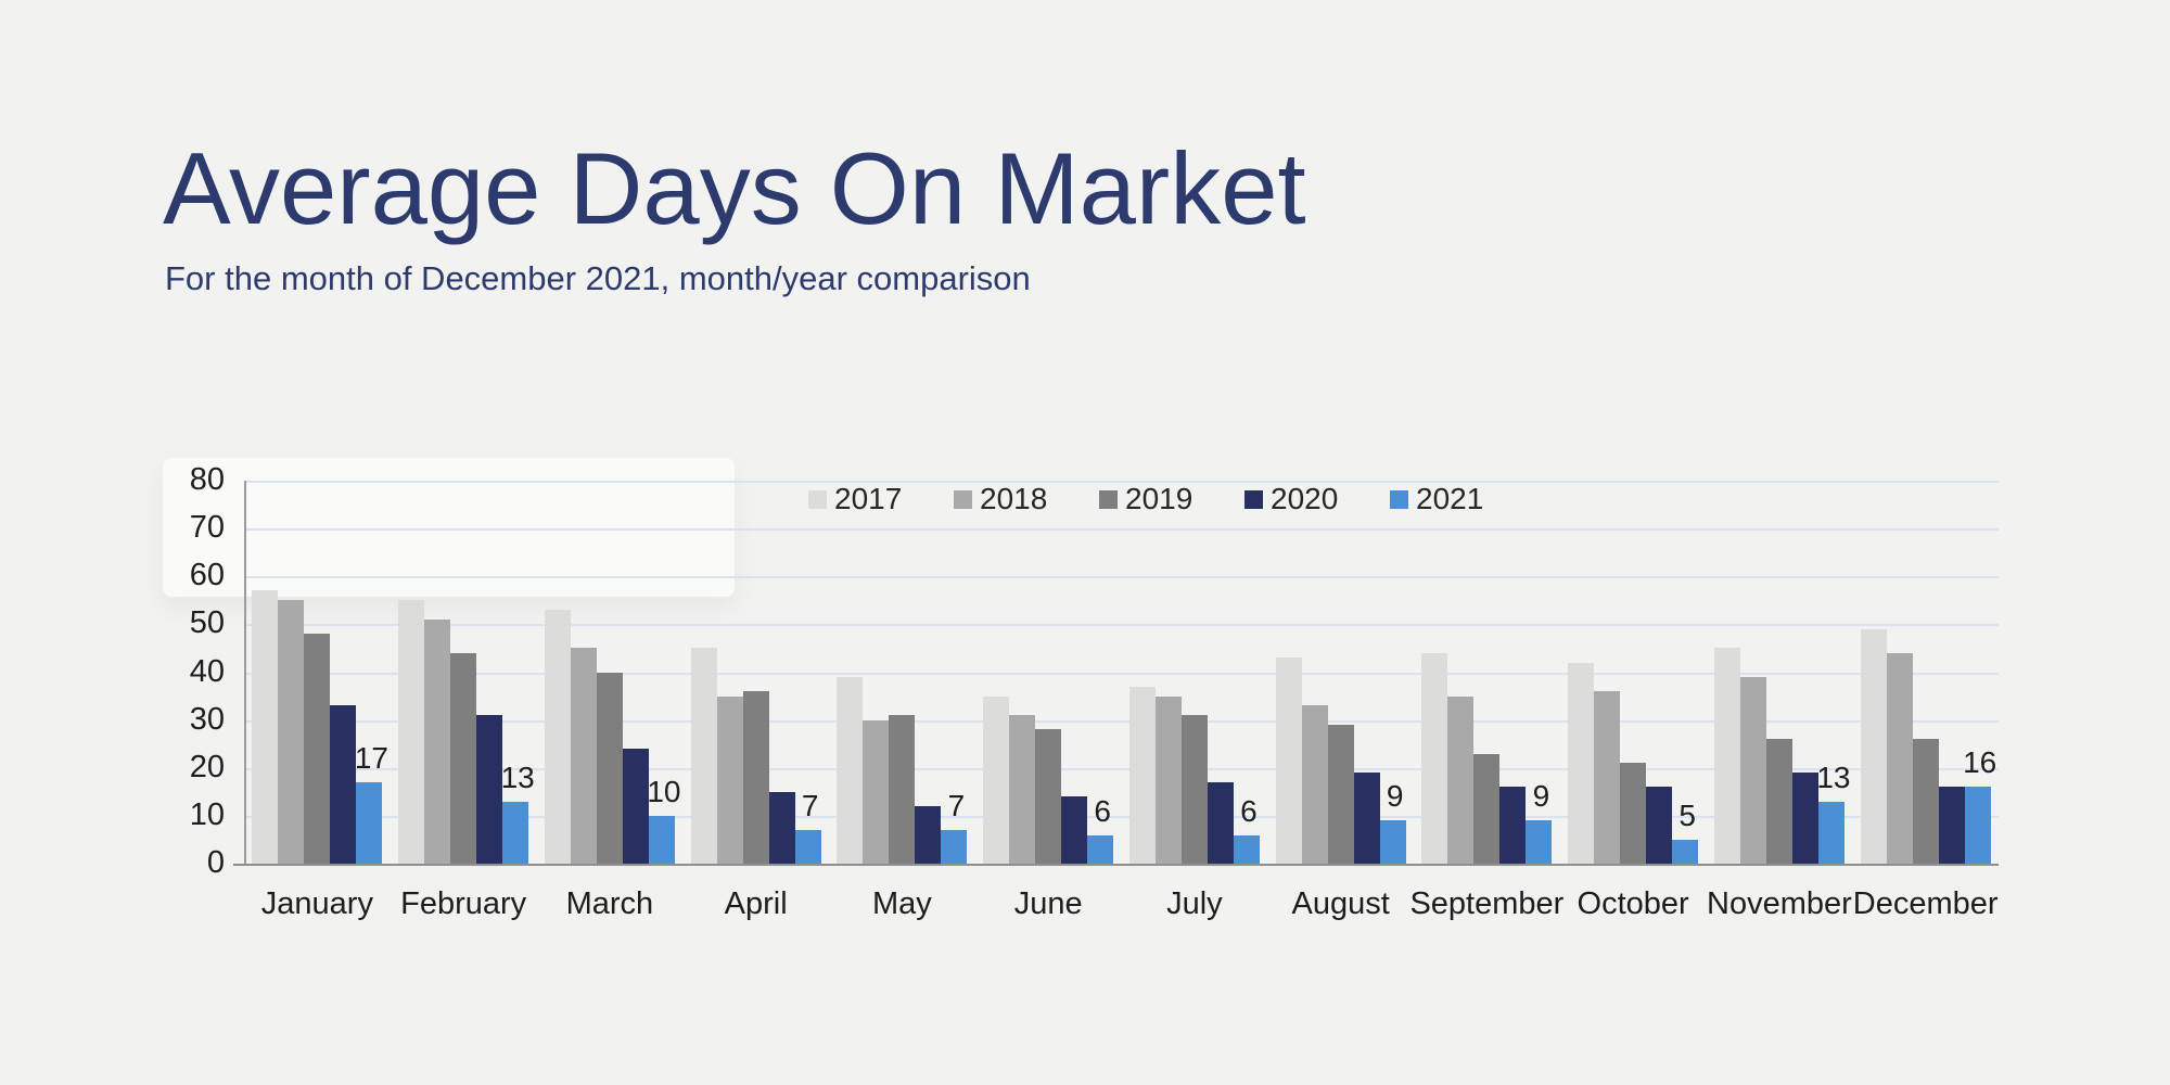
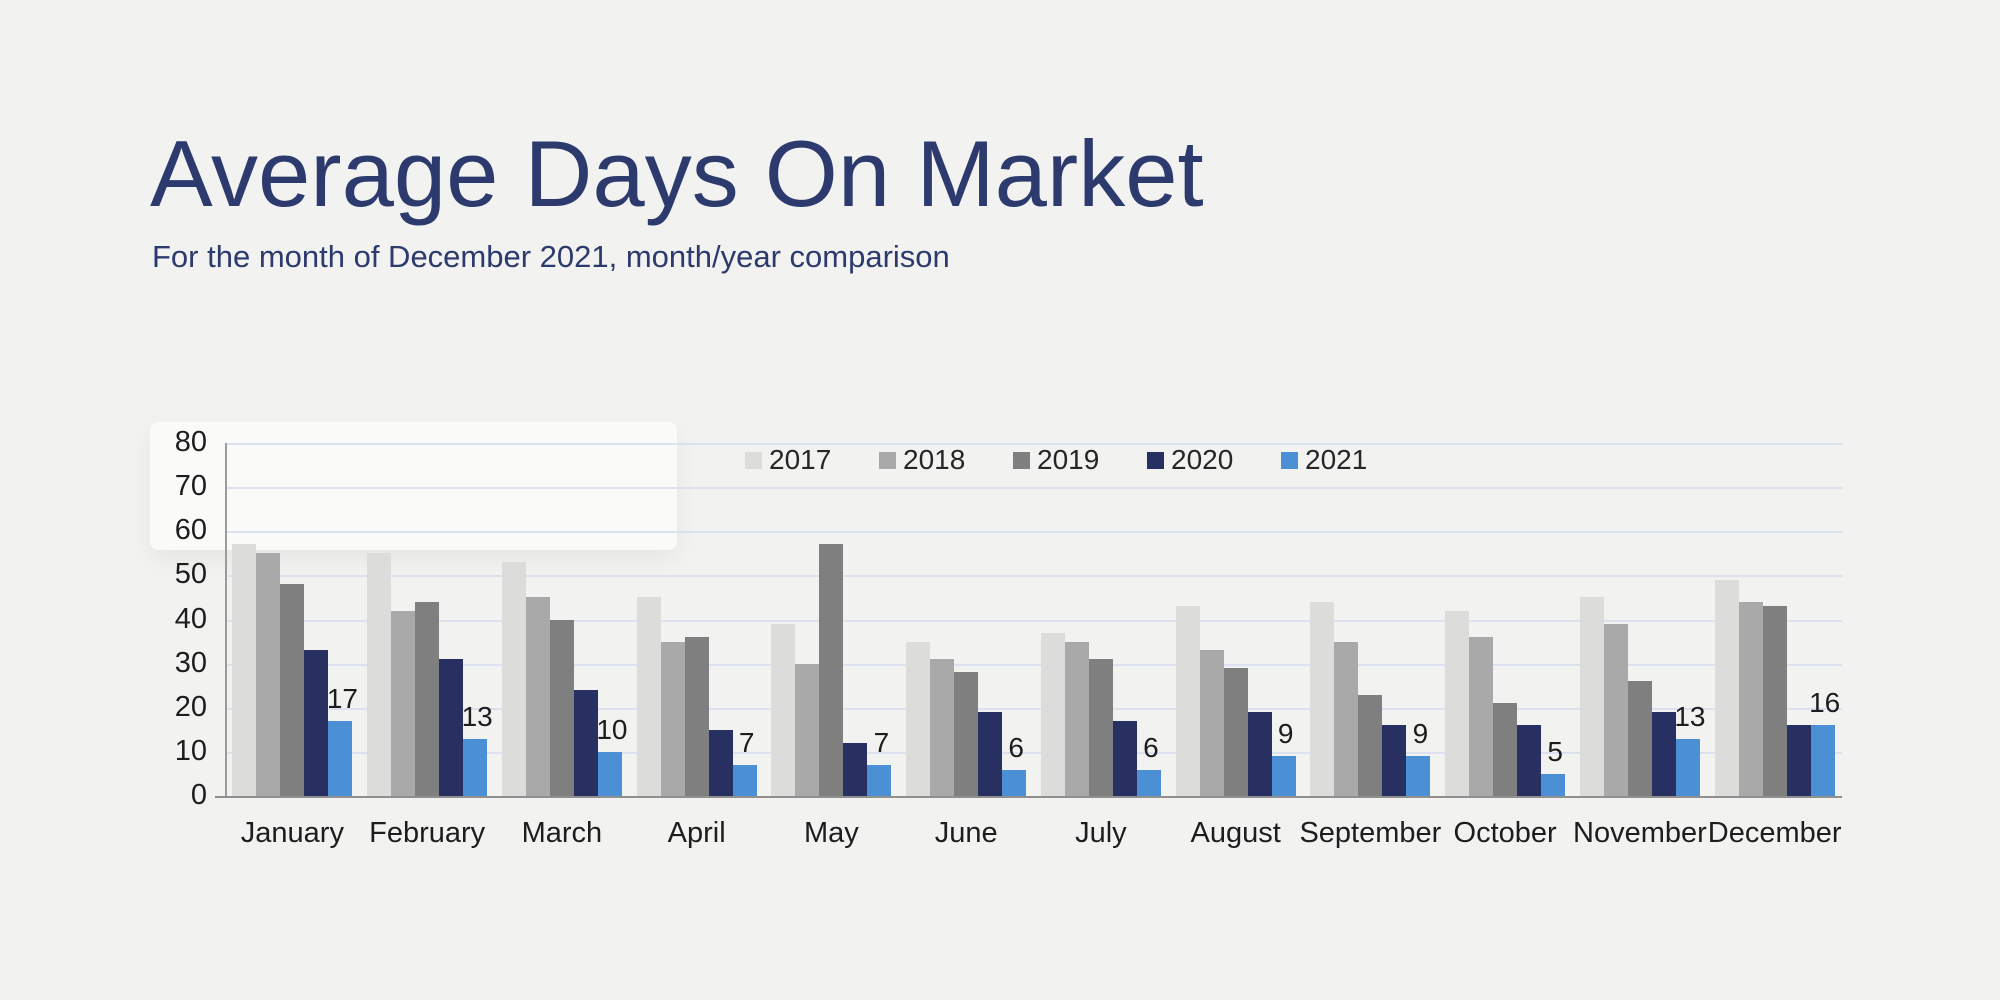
2018/February: 51 -> 42
2019/May: 31 -> 57
2020/June: 14 -> 19
2019/December: 26 -> 43
